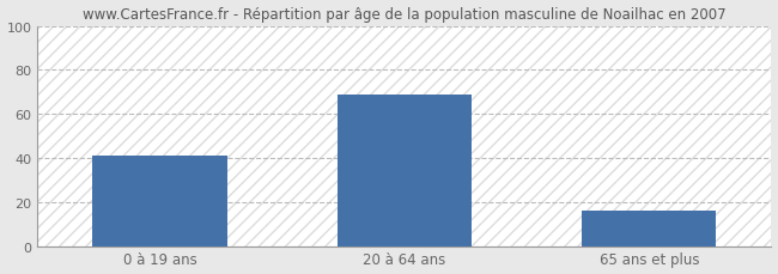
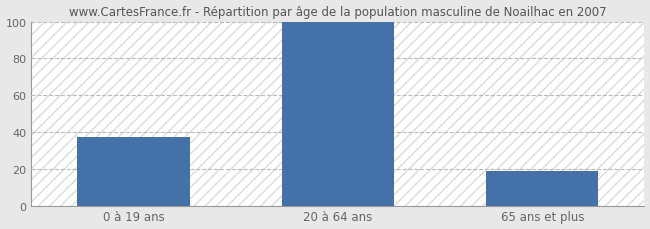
0 à 19 ans: 41 -> 37
20 à 64 ans: 69 -> 100
65 ans et plus: 16 -> 19
